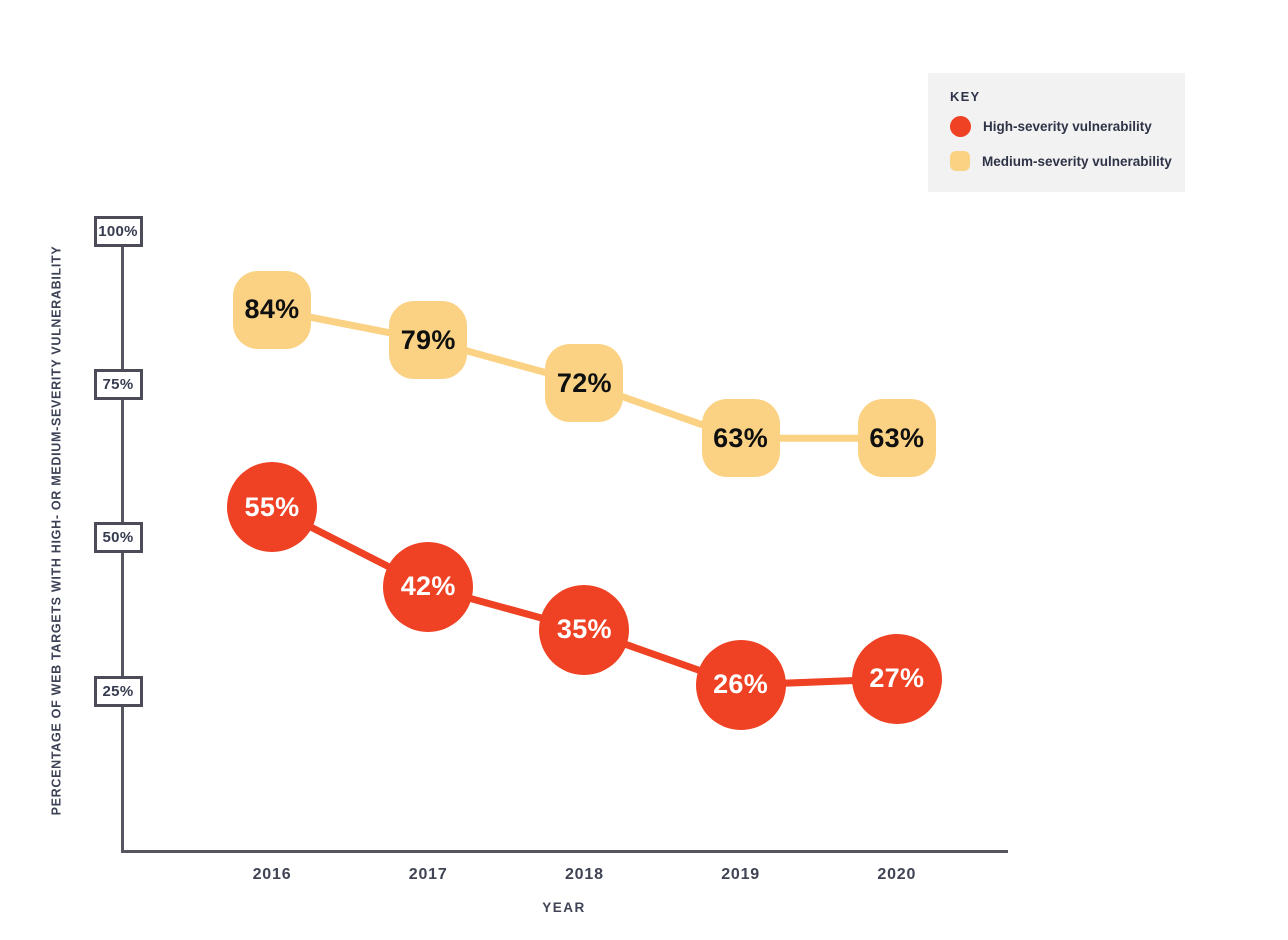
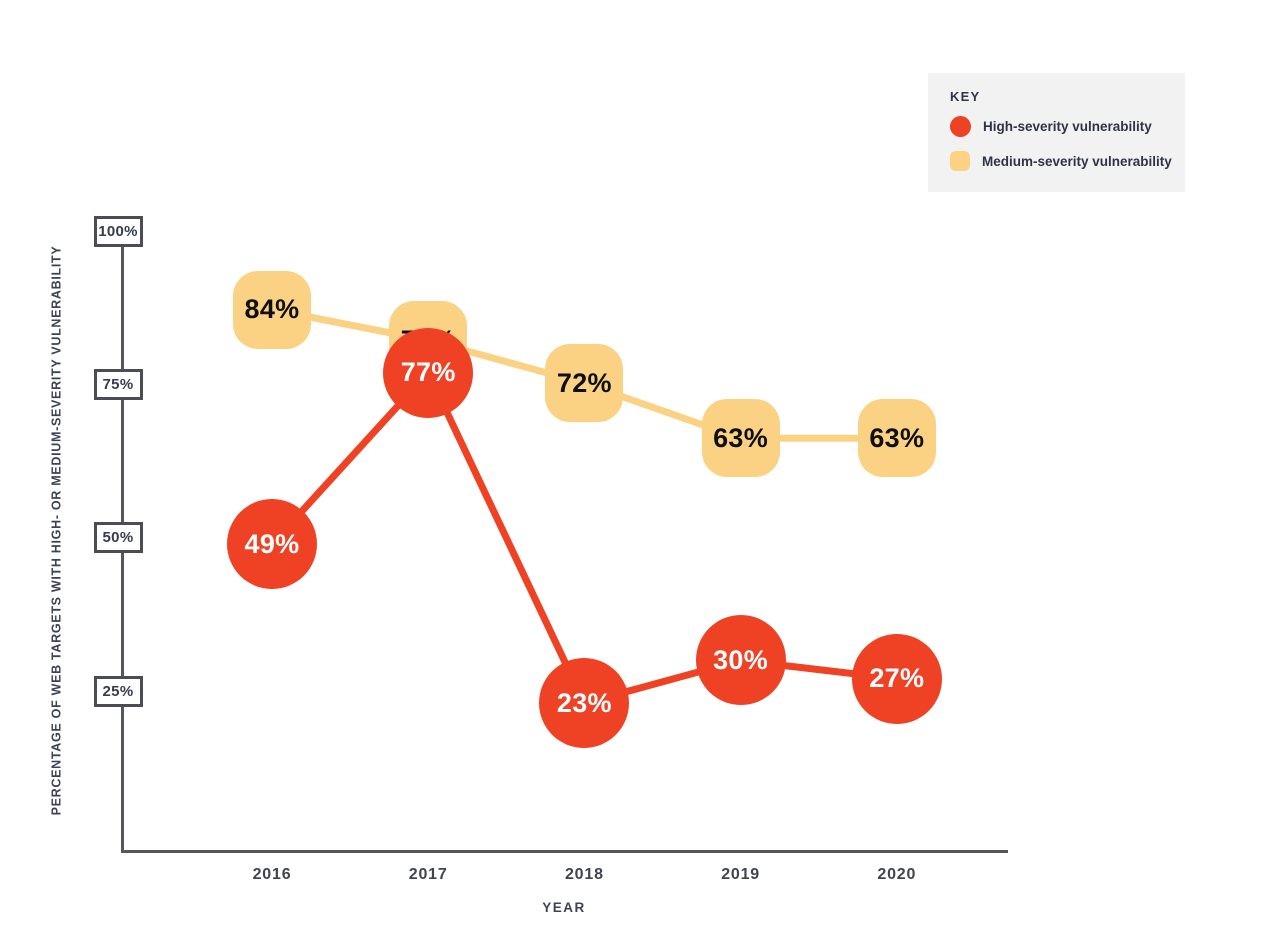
High-severity vulnerability/2016: 55% -> 49%
High-severity vulnerability/2017: 42% -> 77%
High-severity vulnerability/2018: 35% -> 23%
High-severity vulnerability/2019: 26% -> 30%
